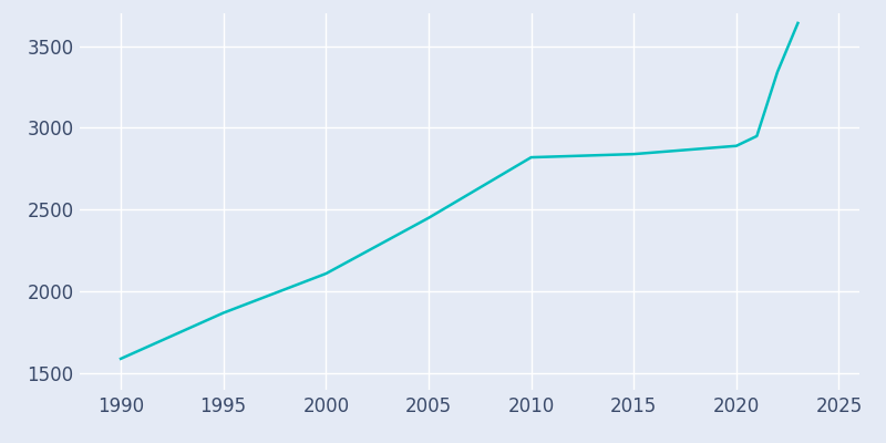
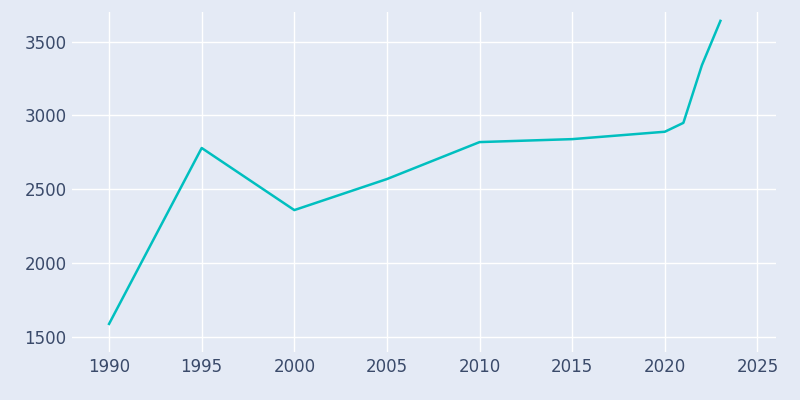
1995: 1870 -> 2780
2000: 2110 -> 2360
2005: 2450 -> 2570
